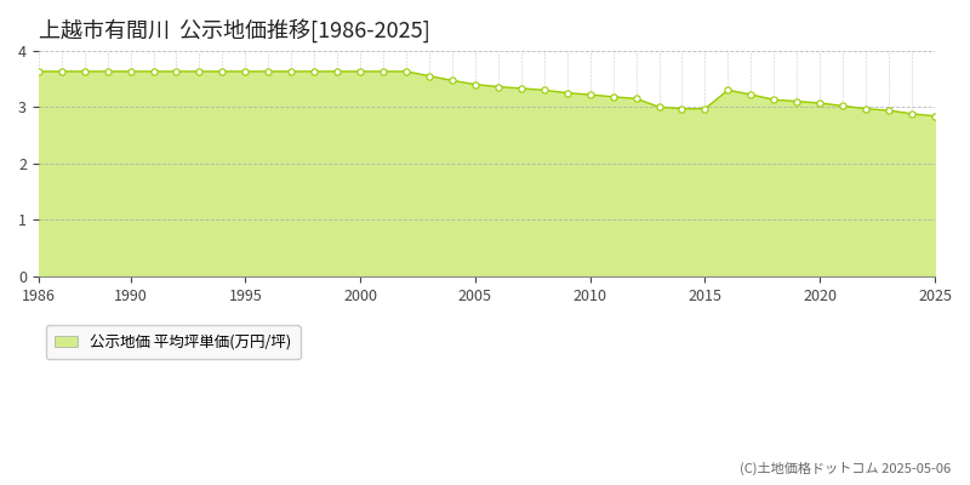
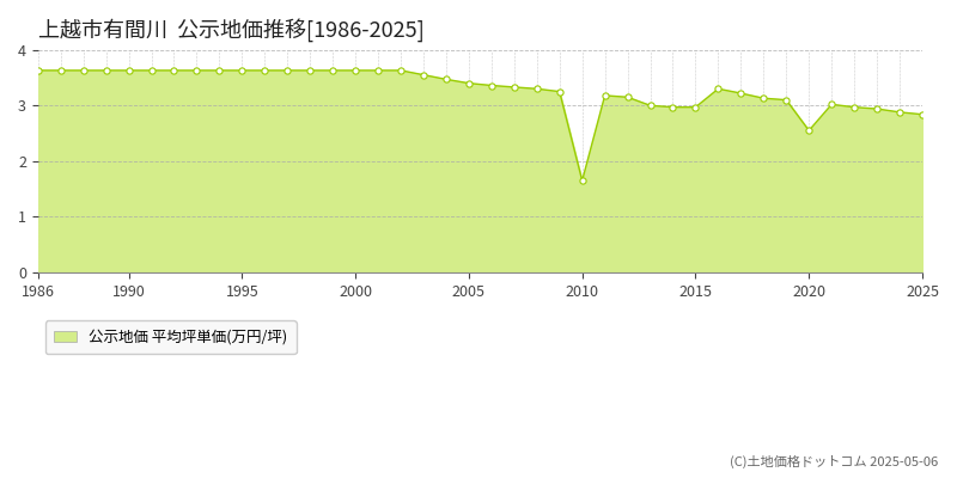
2010: 3.22 -> 1.65
2020: 3.07 -> 2.55
